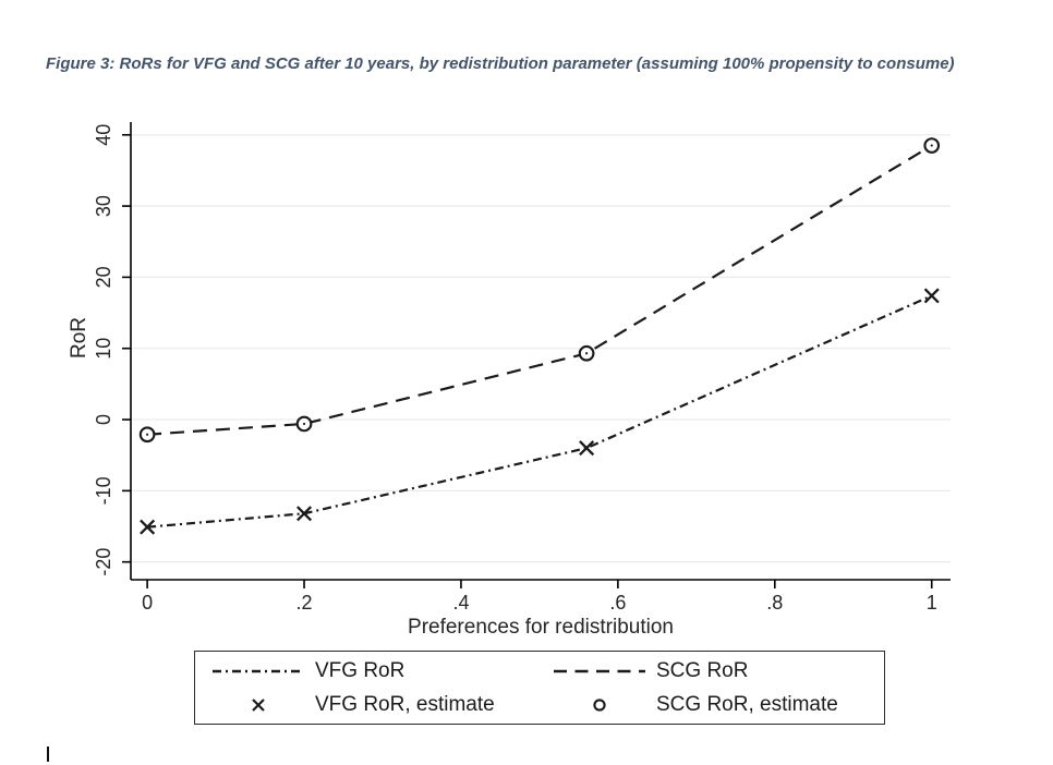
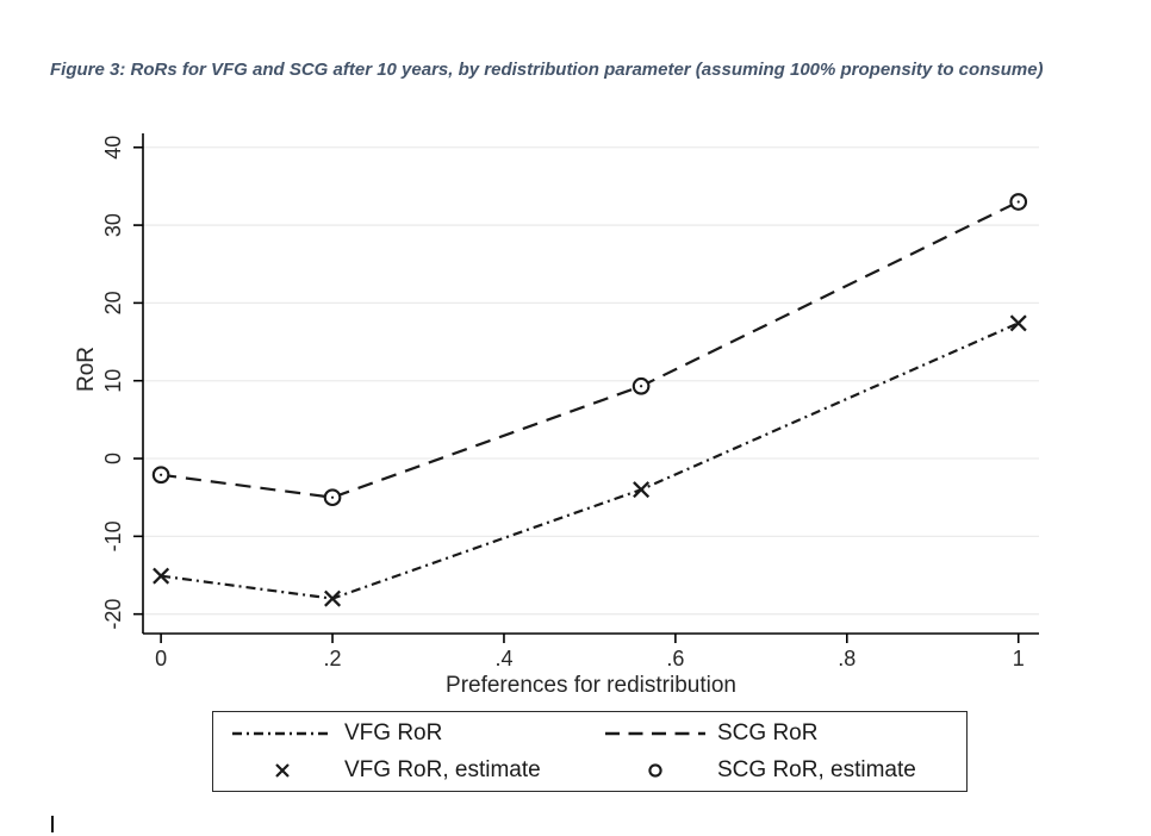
VFG RoR/0.2: -13 -> -18
SCG RoR/0.2: -1 -> -5
SCG RoR/1: 38 -> 33
